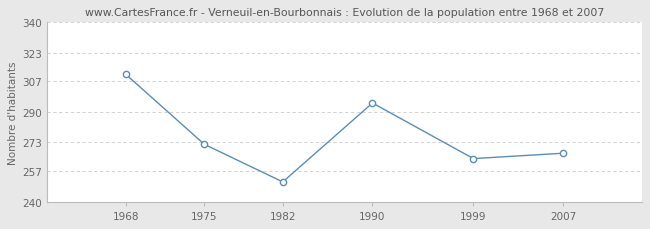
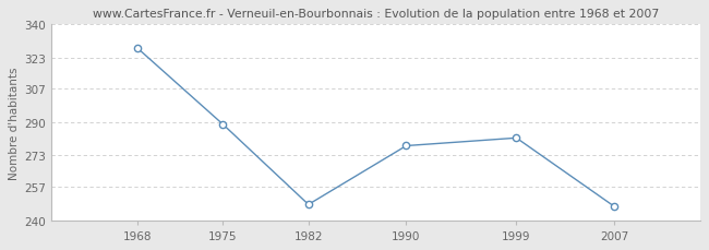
1968: 311 -> 328
1975: 272 -> 289
1982: 251 -> 248
1990: 295 -> 278
1999: 264 -> 282
2007: 267 -> 247
